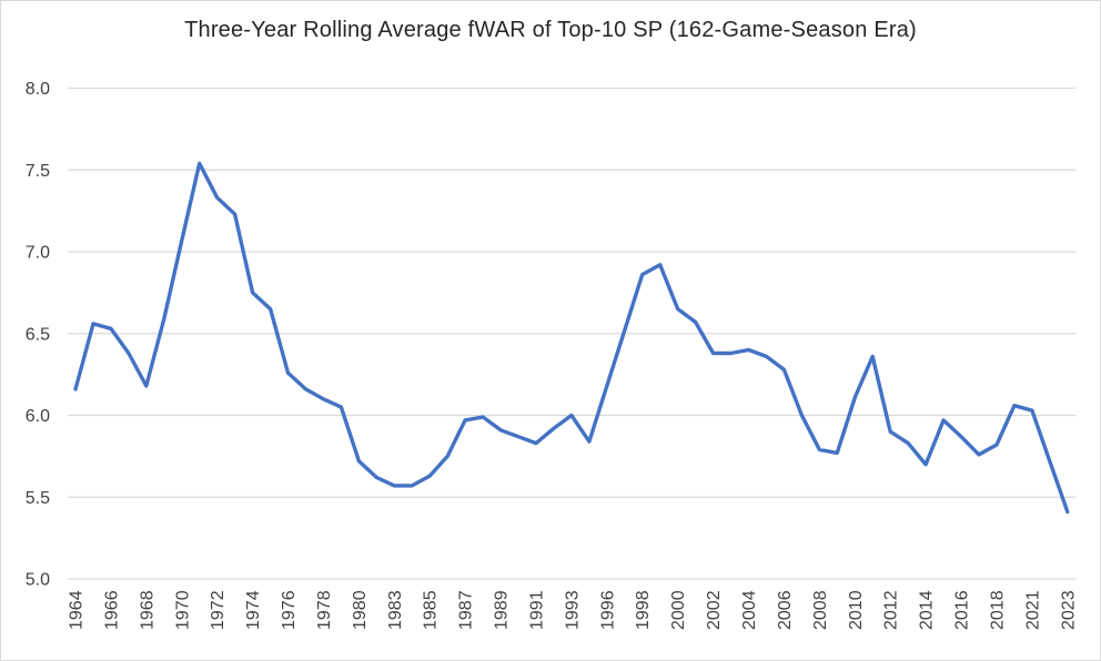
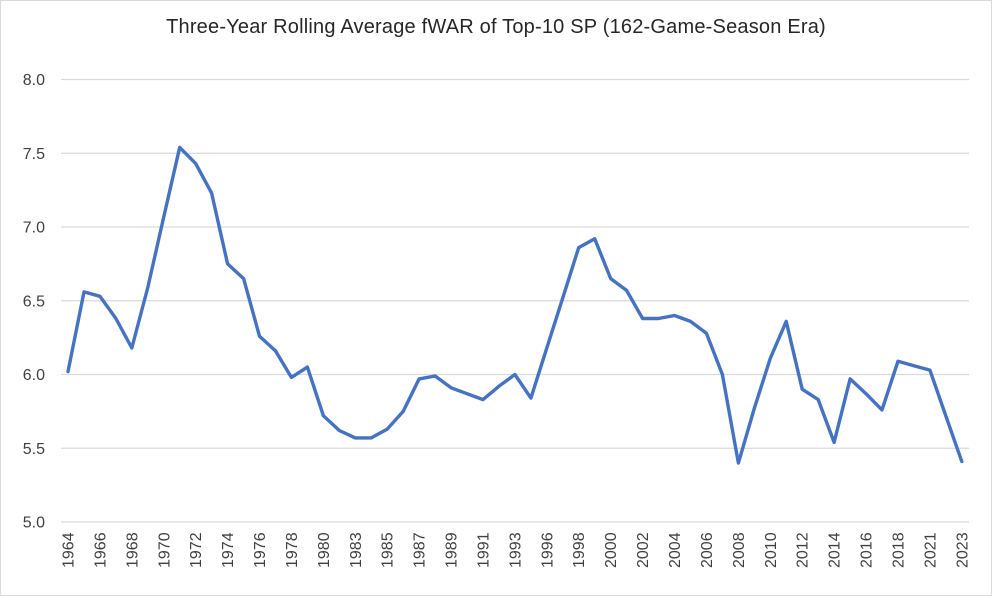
1964: 6.16 -> 6.02
1972: 7.33 -> 7.43
1978: 6.10 -> 5.98
2008: 5.79 -> 5.40
2014: 5.70 -> 5.54
2018: 5.82 -> 6.09
